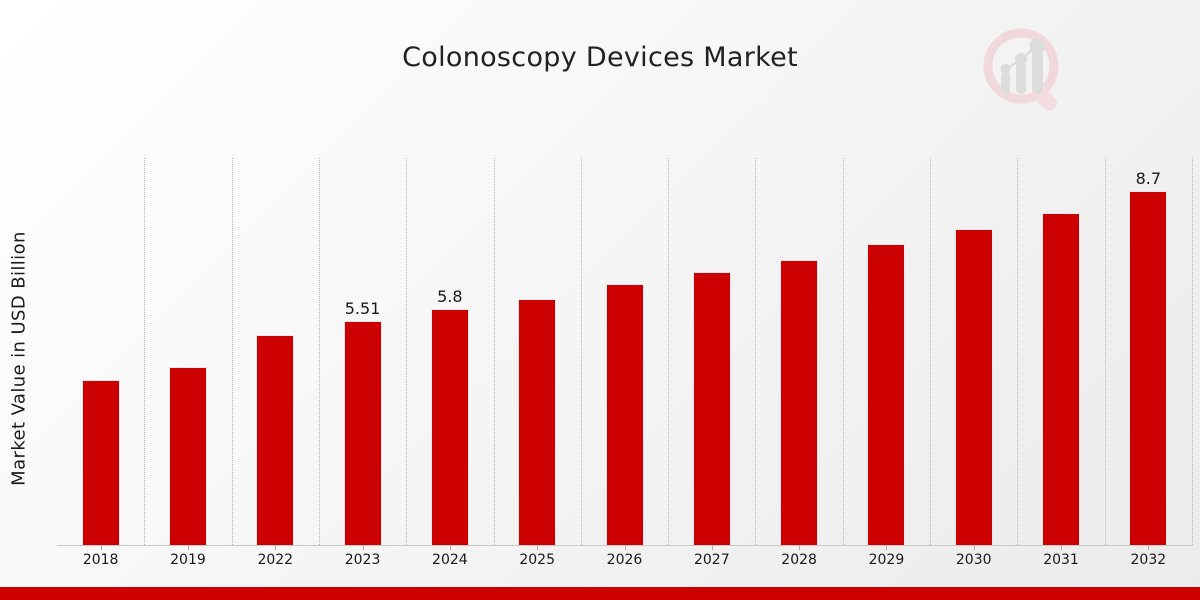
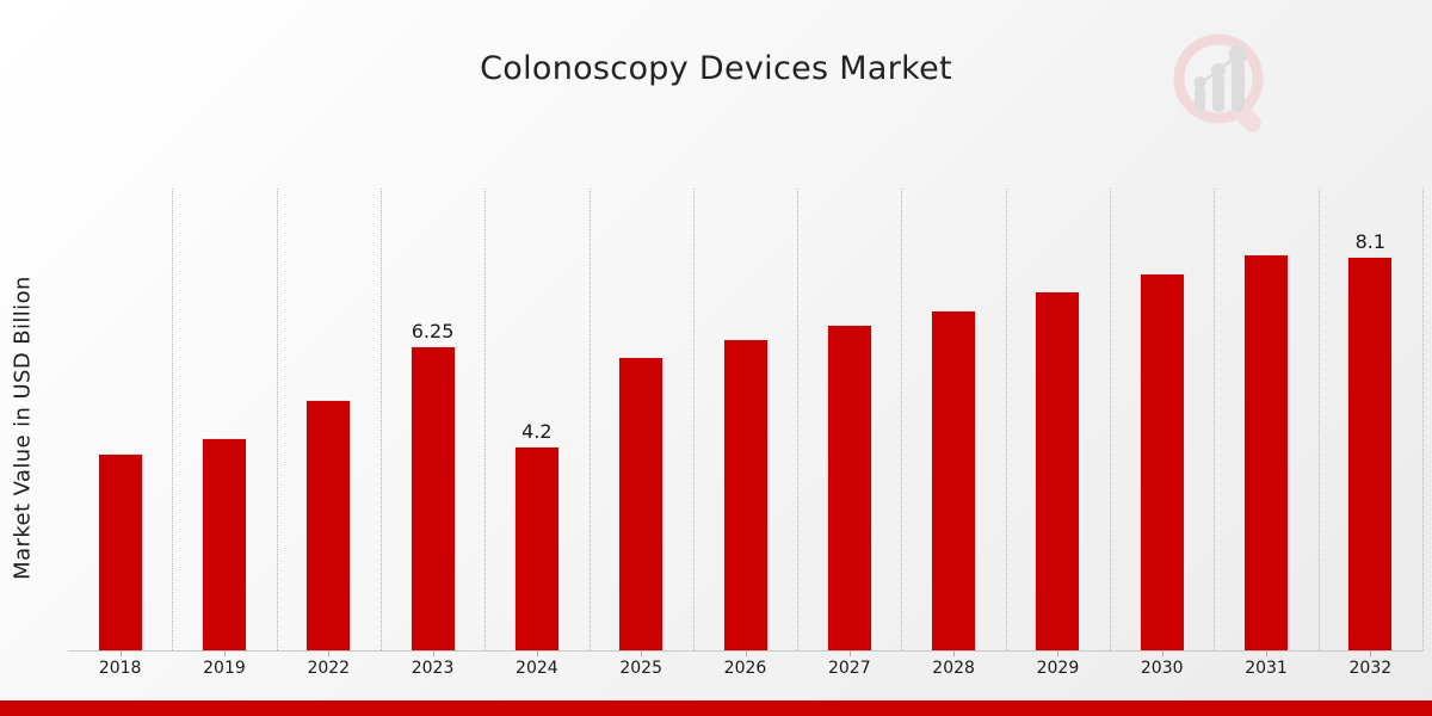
2023: 5.51 -> 6.25
2024: 5.8 -> 4.2
2032: 8.7 -> 8.1
